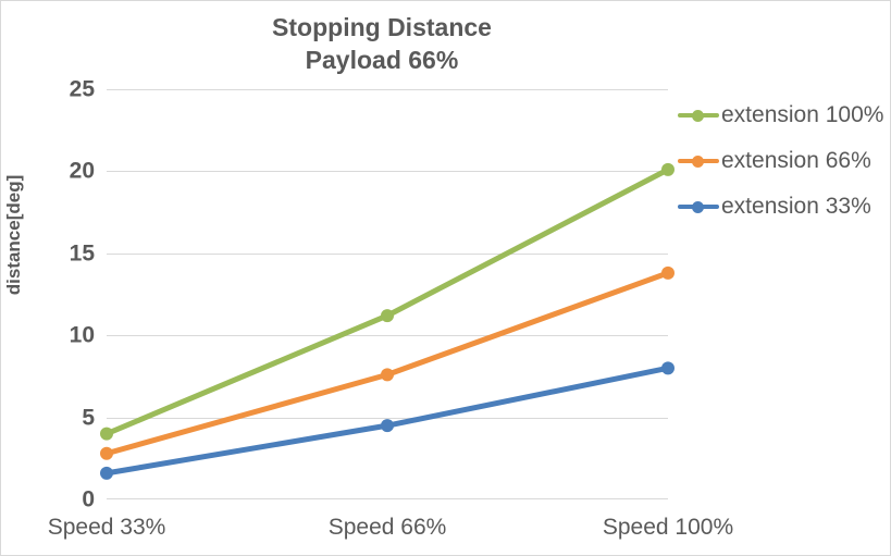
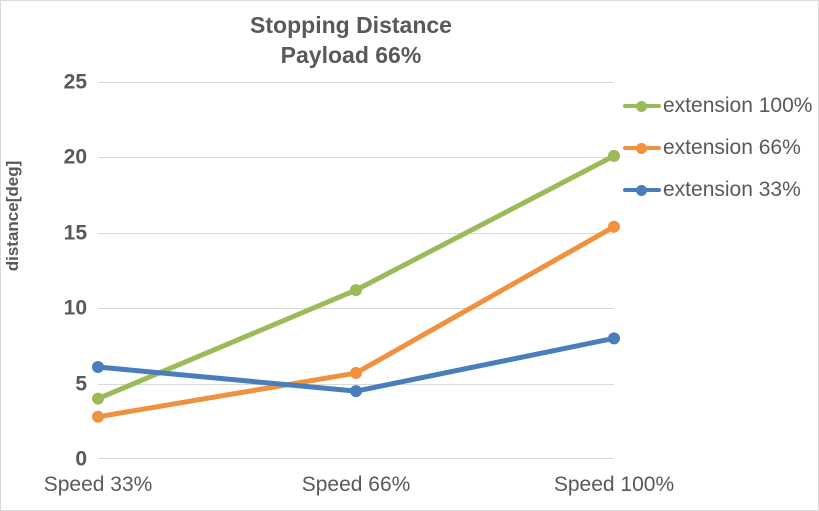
extension 33%/Speed 33%: 1.6 -> 6.1
extension 66%/Speed 66%: 7.6 -> 5.7
extension 66%/Speed 100%: 13.8 -> 15.4
